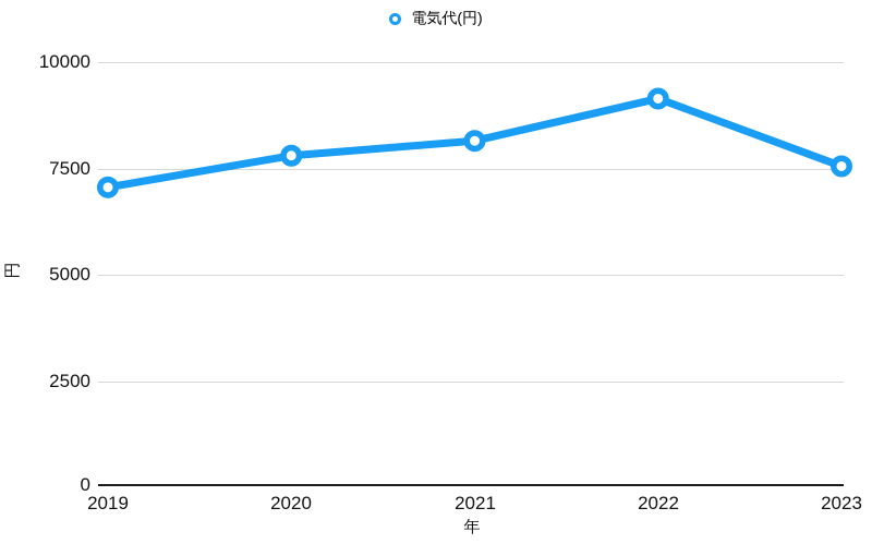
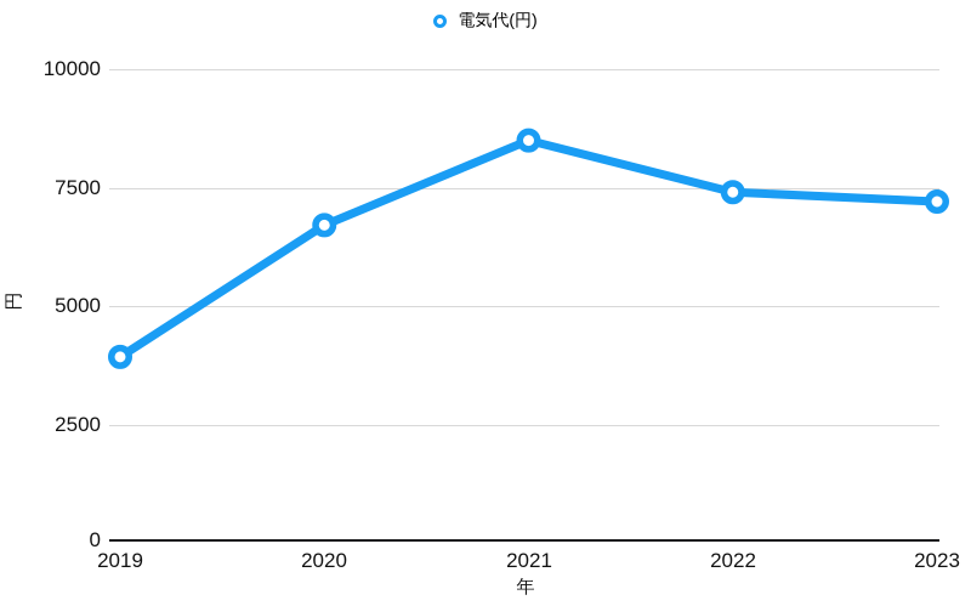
2019: 7000 -> 3900
2020: 7800 -> 6700
2021: 8200 -> 8500
2022: 9200 -> 7400
2023: 7600 -> 7200
